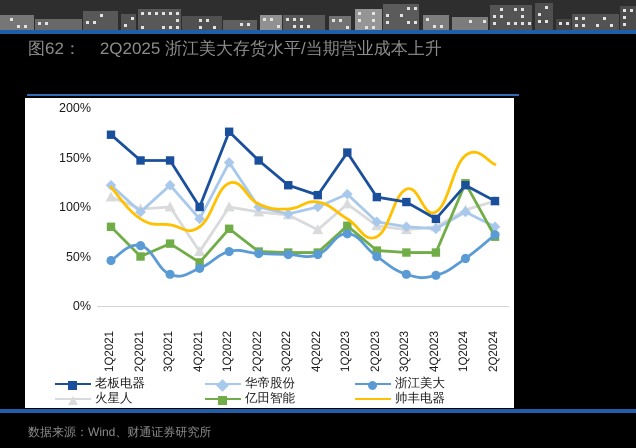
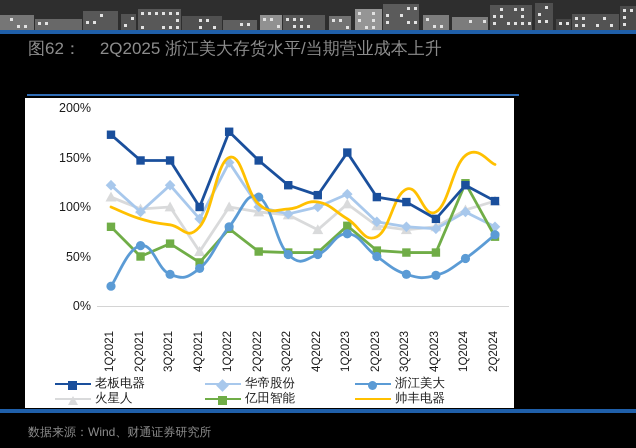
浙江美大/1Q2021: 50% -> 20%
帅丰电器/1Q2021: 120% -> 100%
浙江美大/1Q2022: 60% -> 80%
帅丰电器/1Q2022: 120% -> 150%
浙江美大/2Q2022: 50% -> 110%
